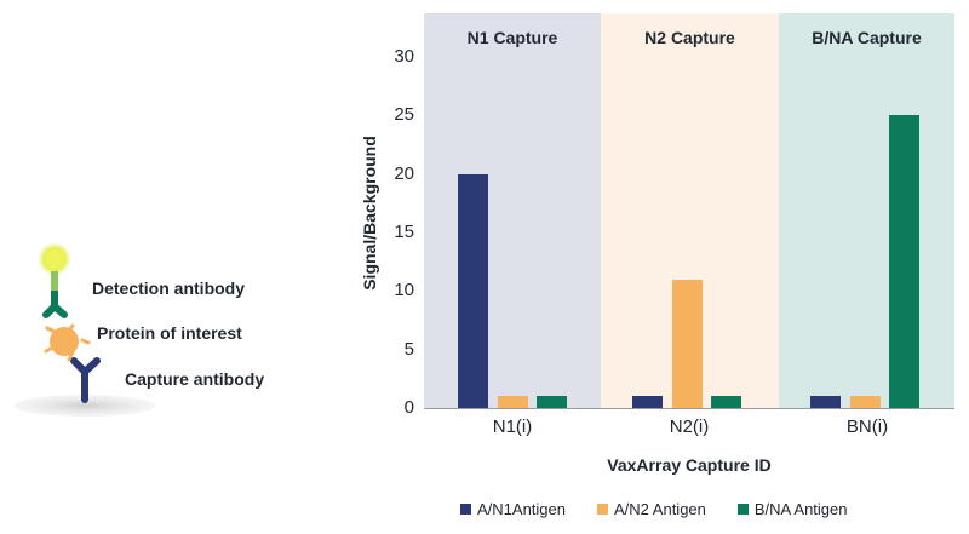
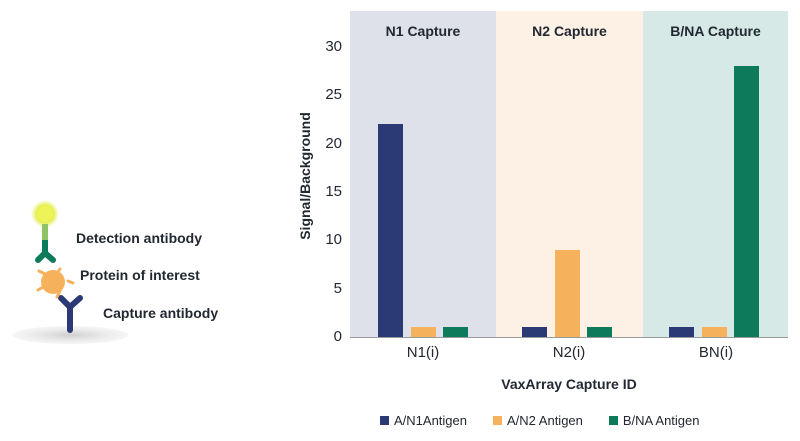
A/N1Antigen/N1(i): 20 -> 22
A/N2 Antigen/N2(i): 11 -> 9
B/NA Antigen/BN(i): 25 -> 28
